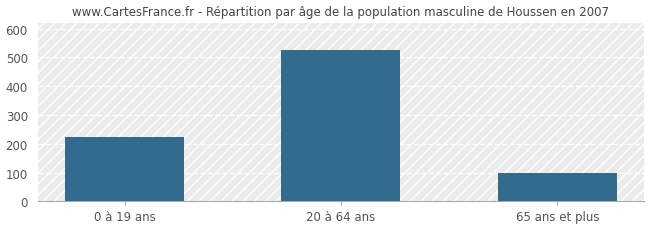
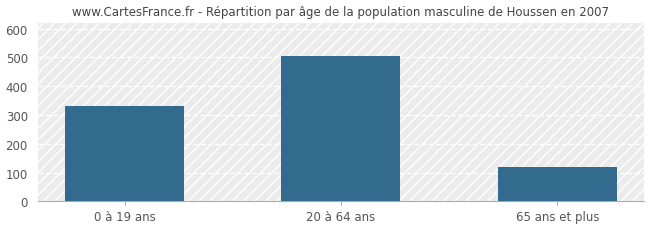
0 à 19 ans: 224 -> 330
20 à 64 ans: 525 -> 505
65 ans et plus: 100 -> 120
